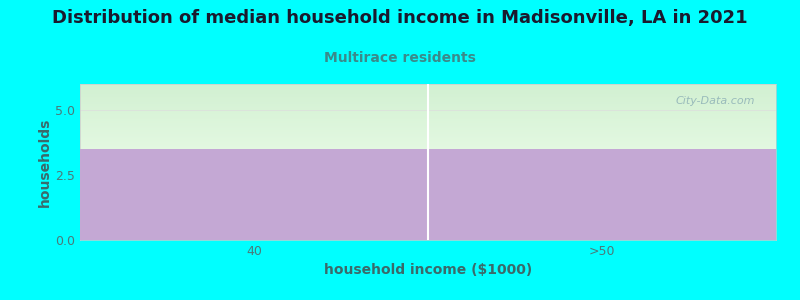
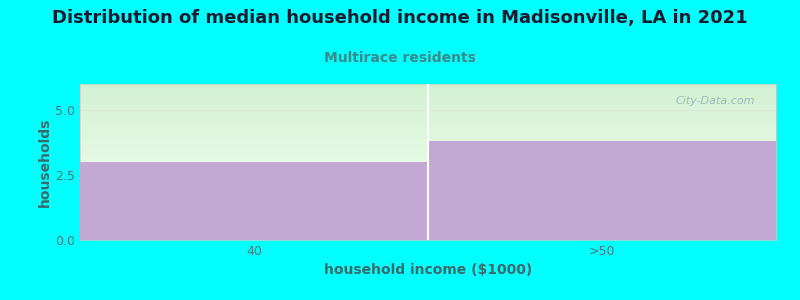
40: 3.5 -> 3.0
>50: 3.5 -> 3.8
